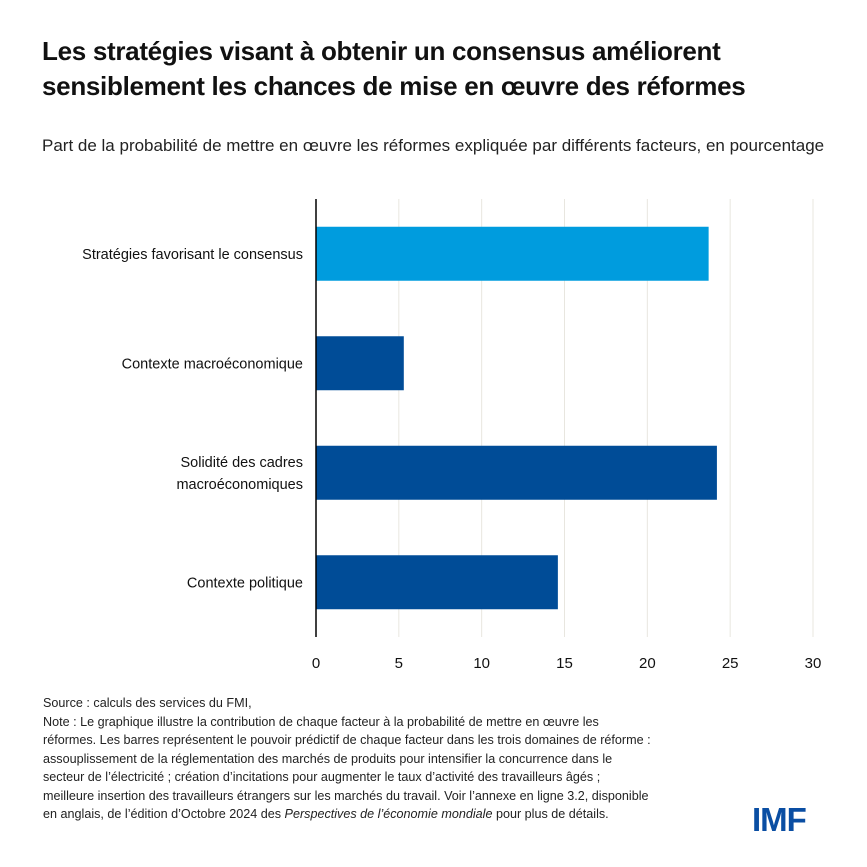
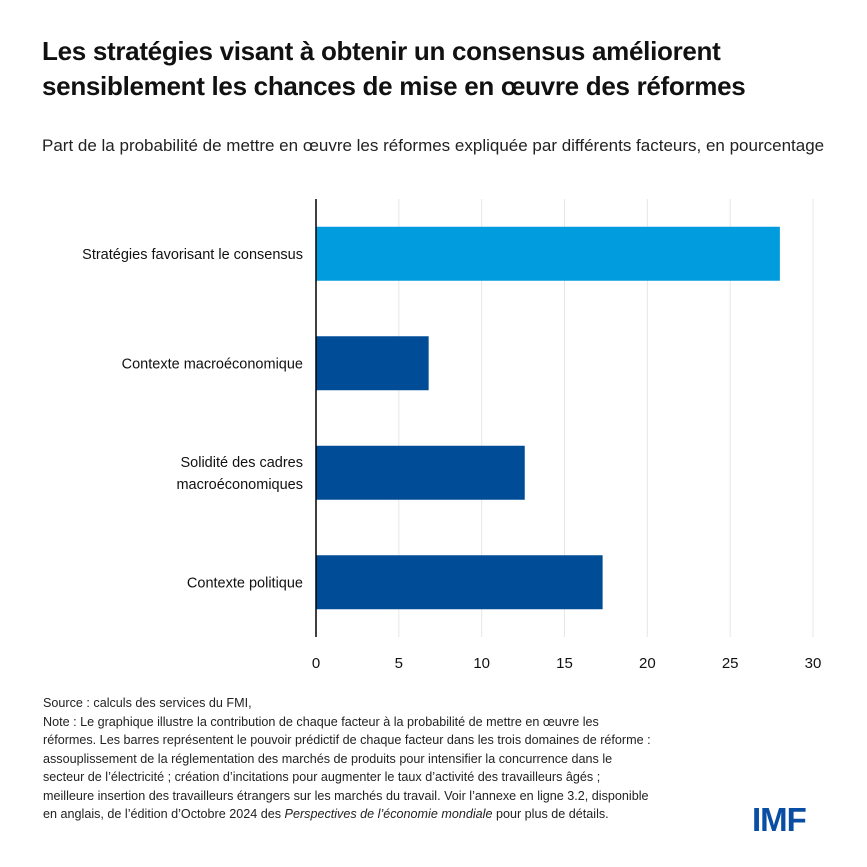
Stratégies favorisant le consensus: 23.7 -> 28.0
Contexte macroéconomique: 5.3 -> 6.8
Solidité des cadres macroéconomiques: 24.2 -> 12.6
Contexte politique: 14.6 -> 17.3
